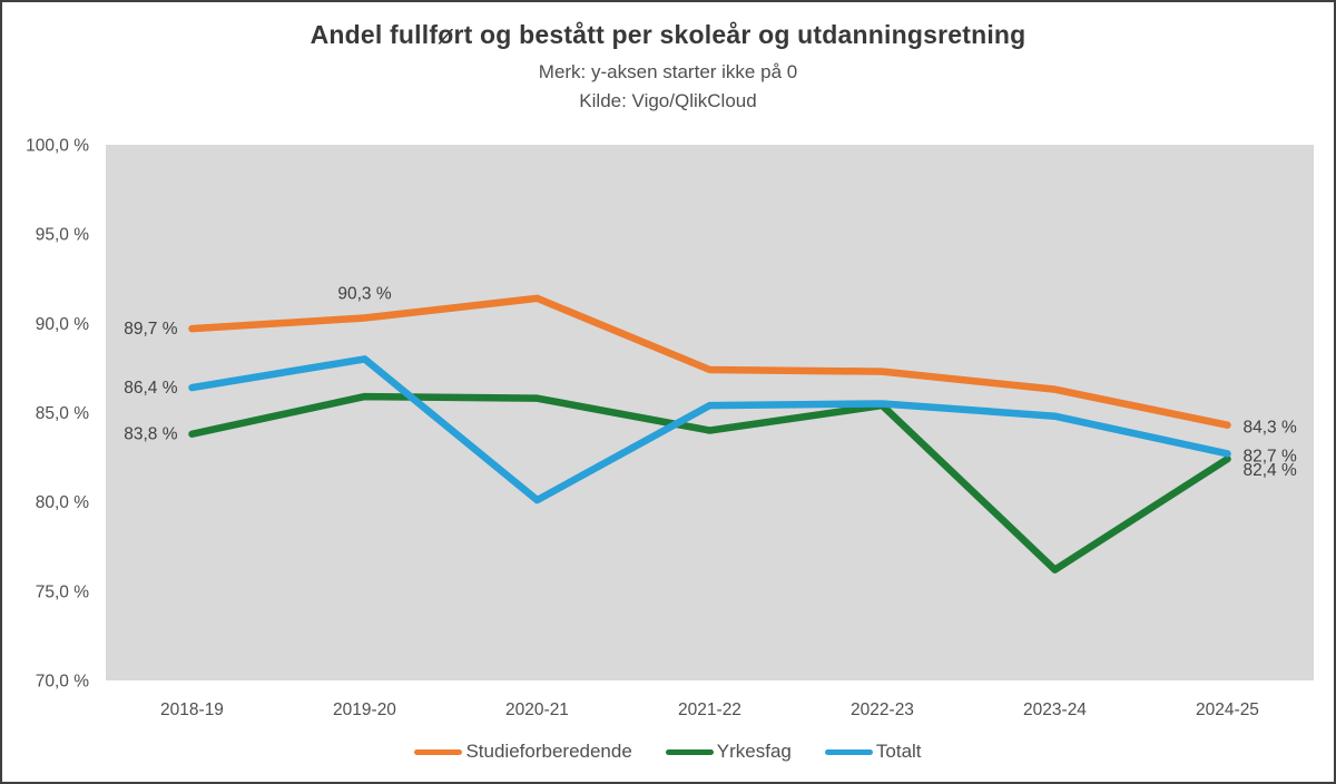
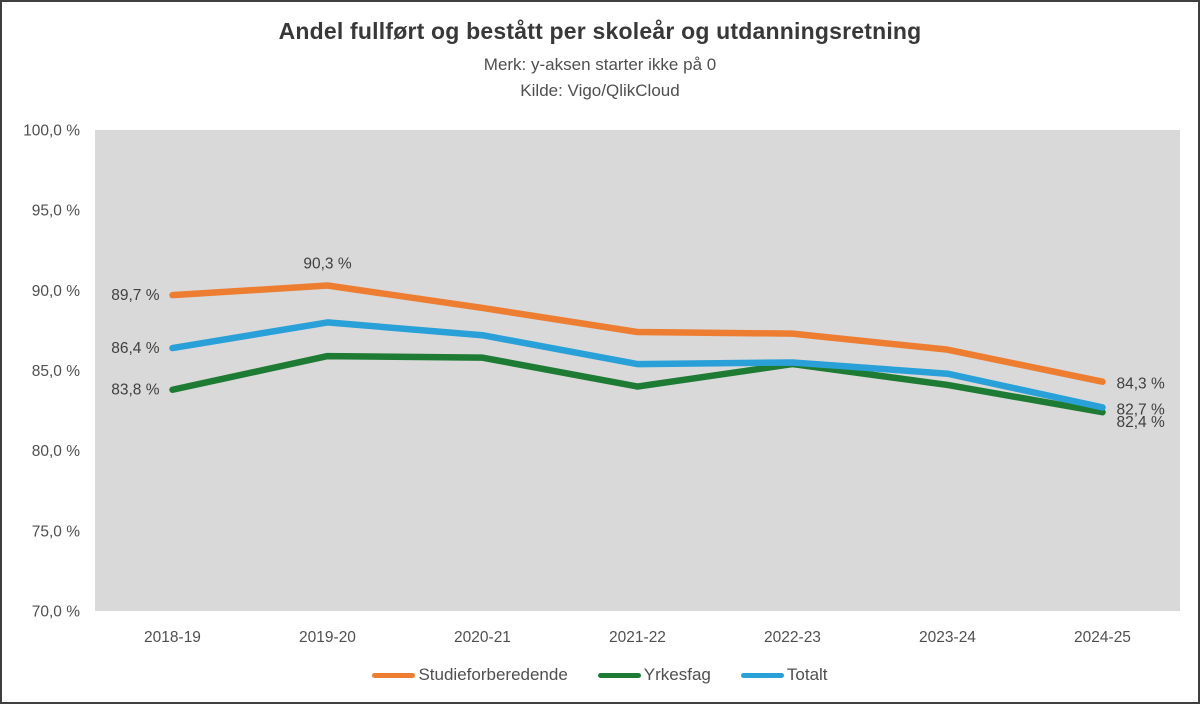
Studieforberedende/2020-21: 91,4% -> 88,9%
Totalt/2020-21: 80,1% -> 87,2%
Yrkesfag/2023-24: 76,2% -> 84,1%
